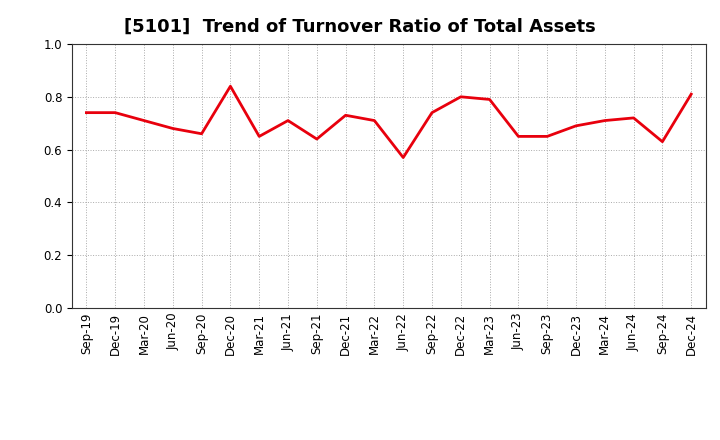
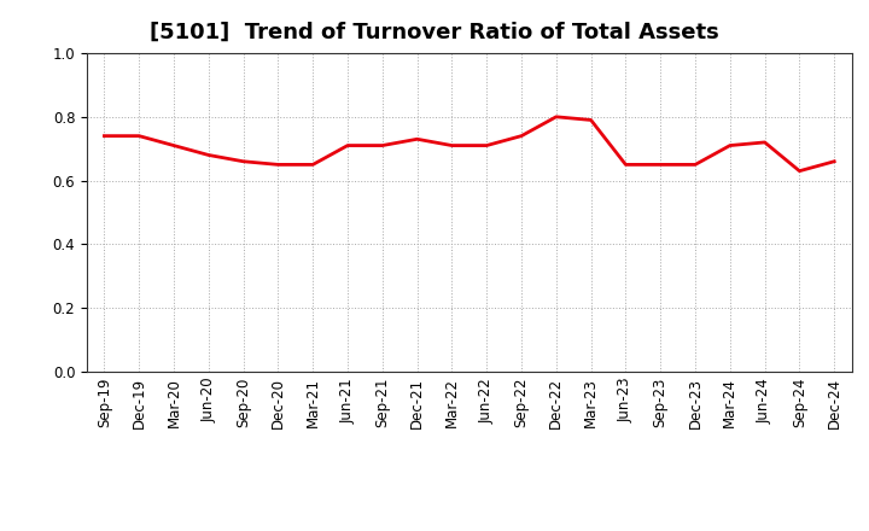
Dec-20: 0.84 -> 0.65
Sep-21: 0.64 -> 0.71
Jun-22: 0.57 -> 0.71
Dec-23: 0.69 -> 0.65
Dec-24: 0.81 -> 0.66
